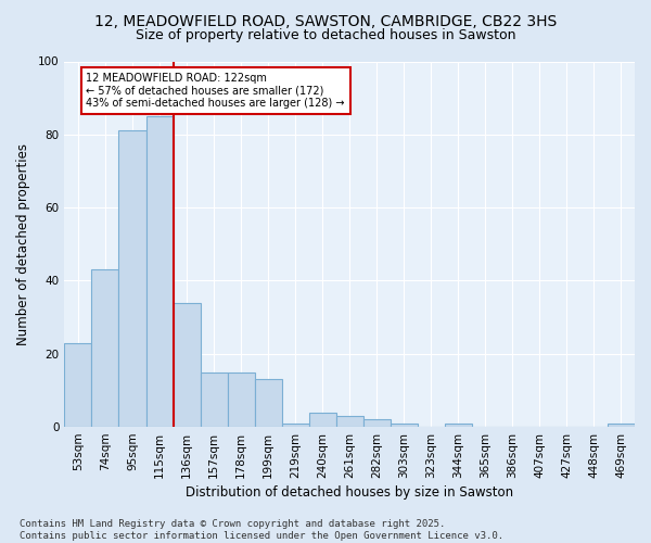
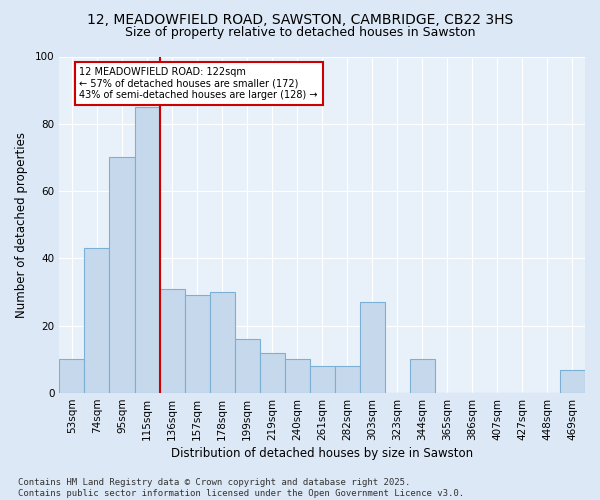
53sqm: 23 -> 10
95sqm: 81 -> 70
136sqm: 34 -> 31
157sqm: 15 -> 29
178sqm: 15 -> 30
199sqm: 13 -> 16
219sqm: 1 -> 12
240sqm: 4 -> 10
261sqm: 3 -> 8
282sqm: 2 -> 8
303sqm: 1 -> 27
344sqm: 1 -> 10
469sqm: 1 -> 7
